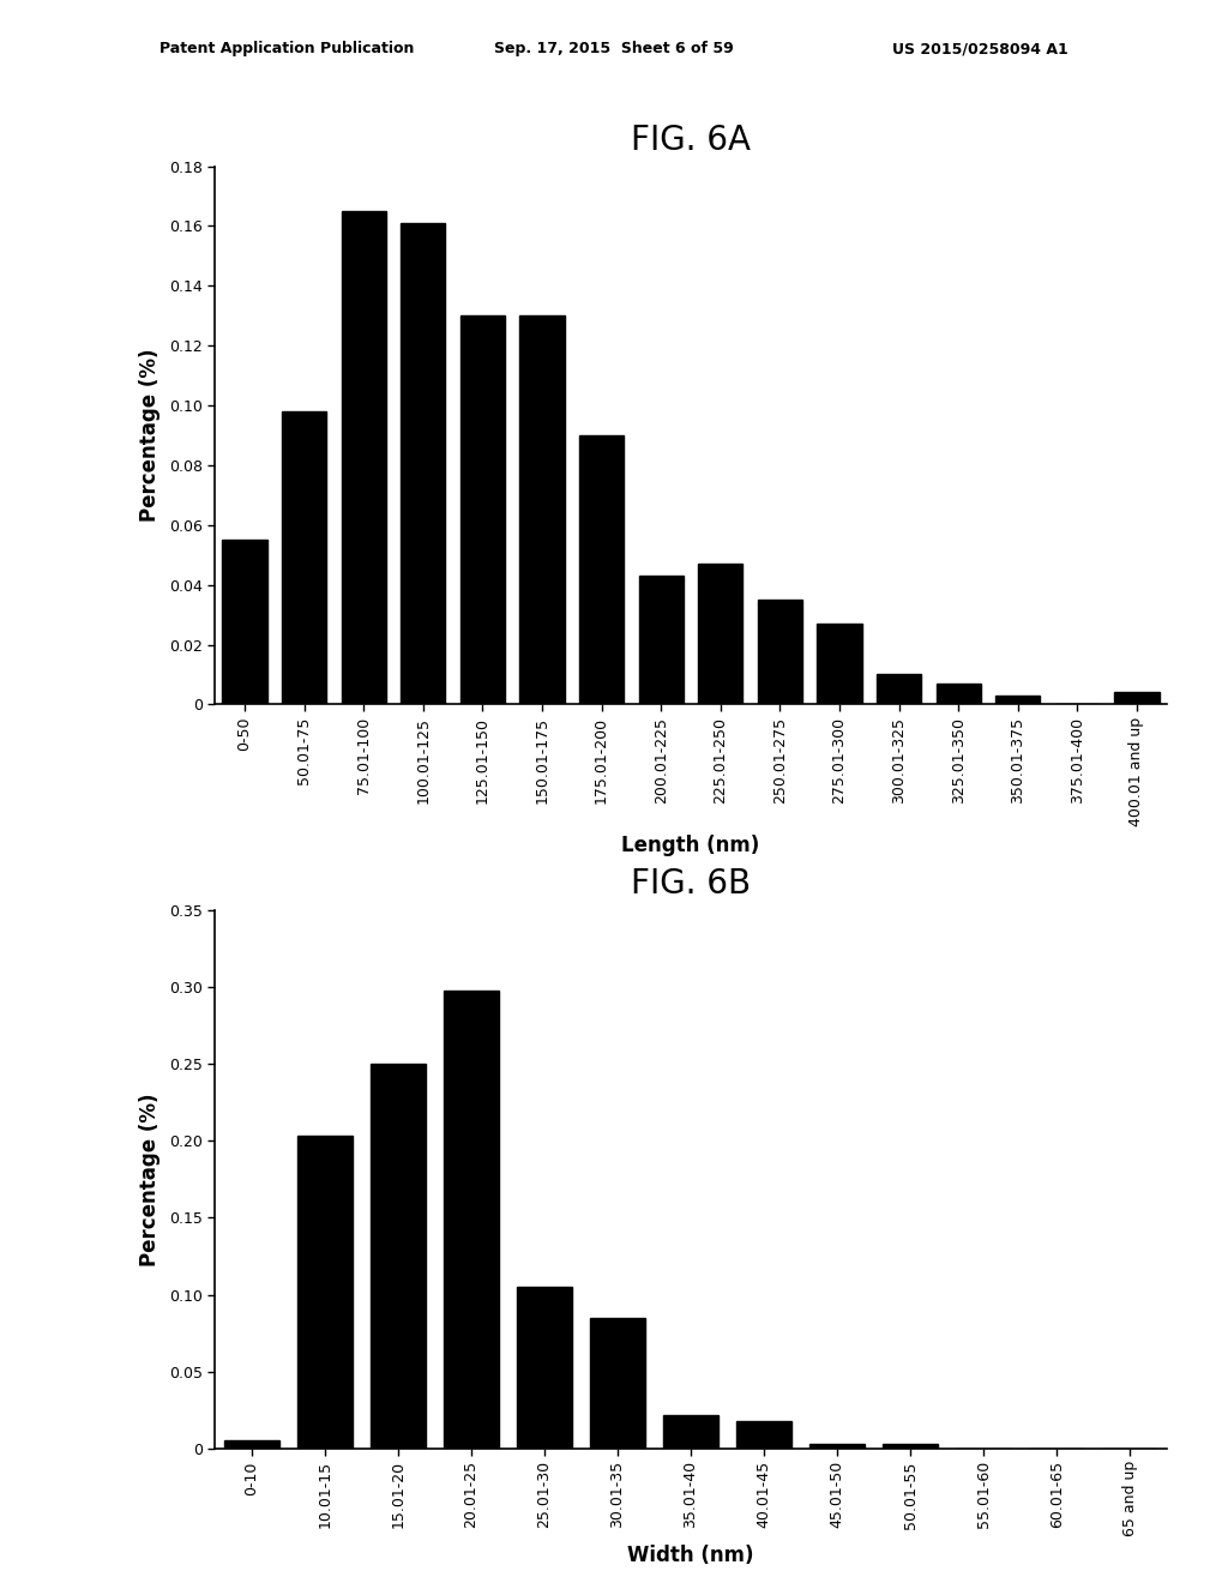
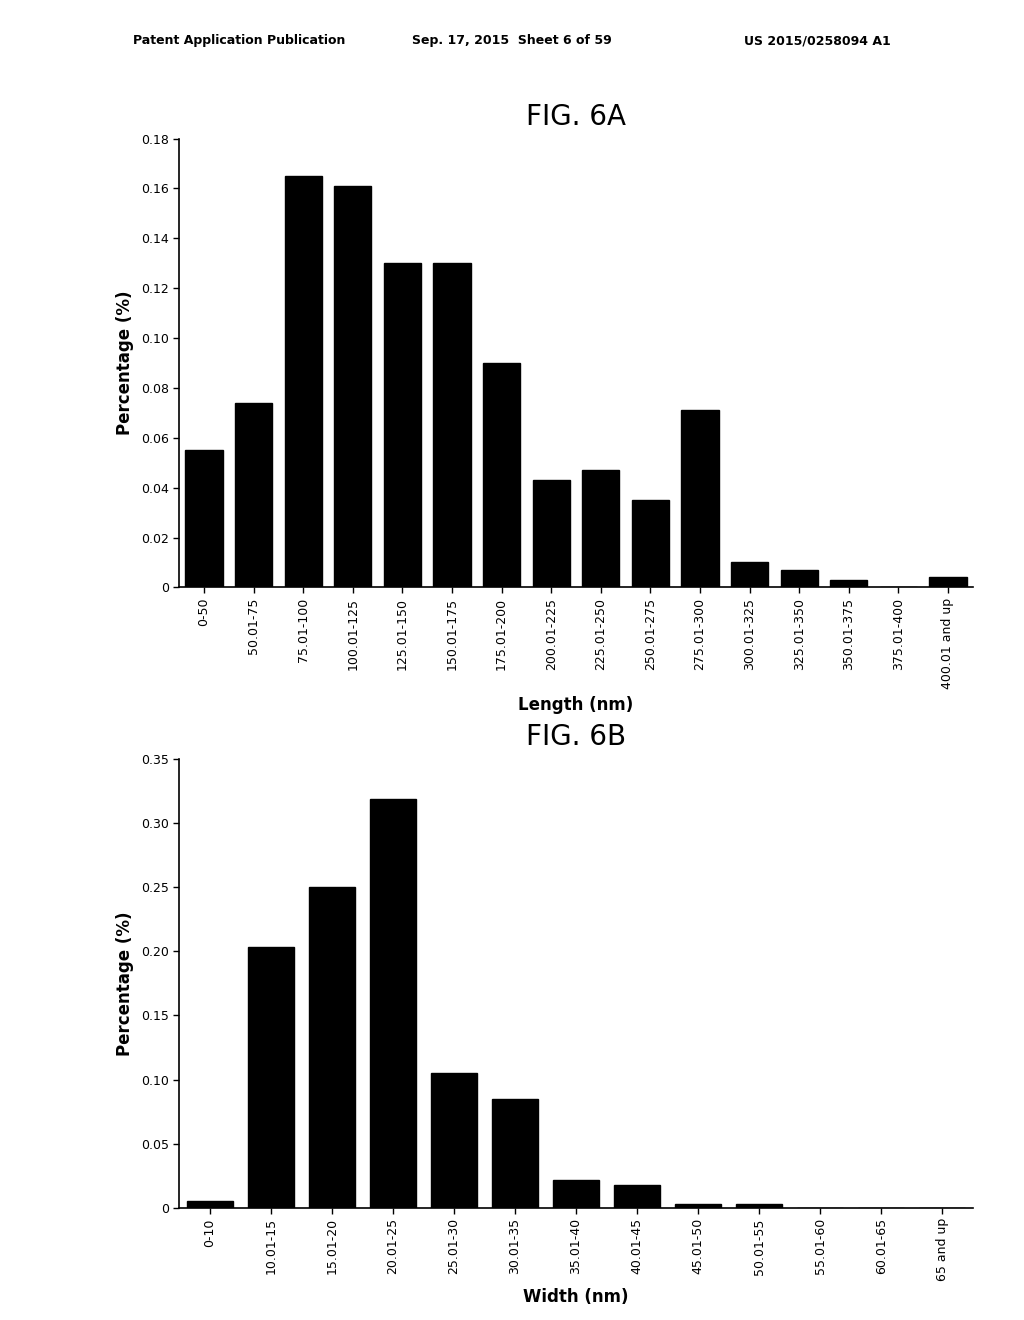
FIG. 6A/50.01-75: 0.098 -> 0.074
FIG. 6A/275.01-300: 0.027 -> 0.071
FIG. 6B/20.01-25: 0.298 -> 0.319
